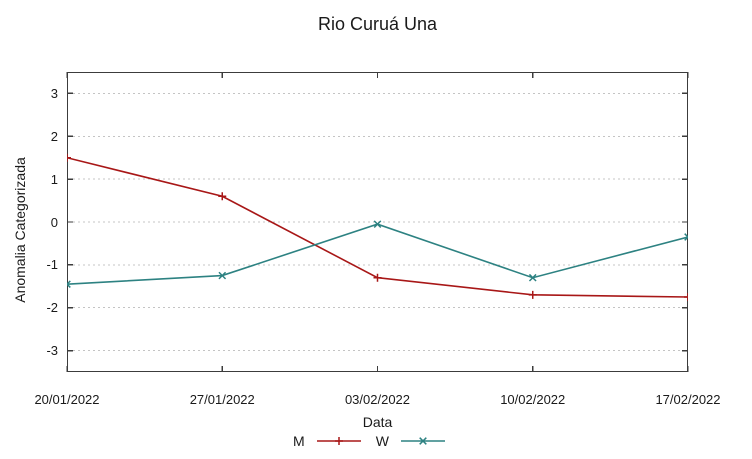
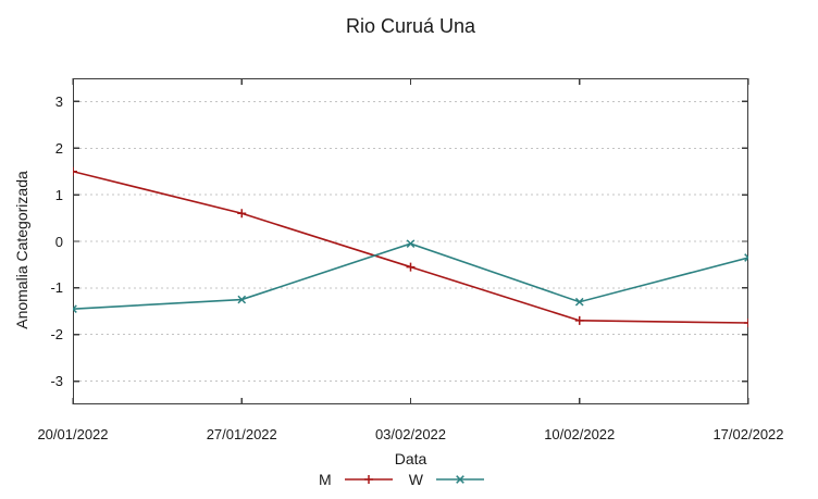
M/03/02/2022: -1.3 -> -0.6
